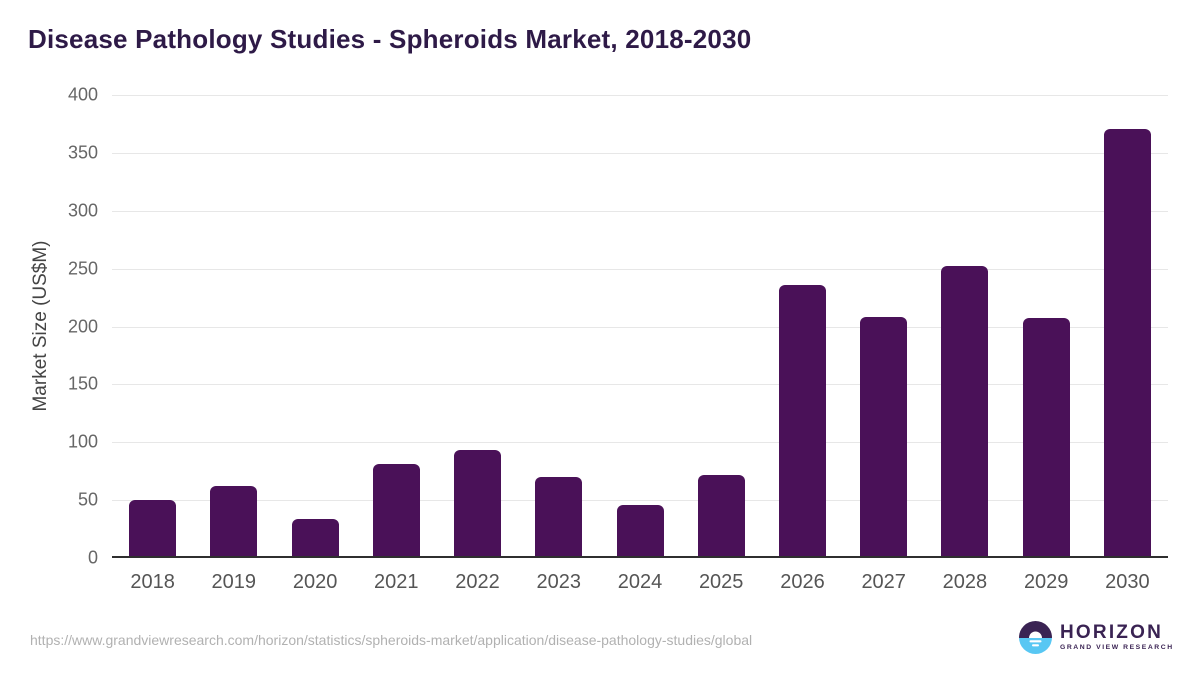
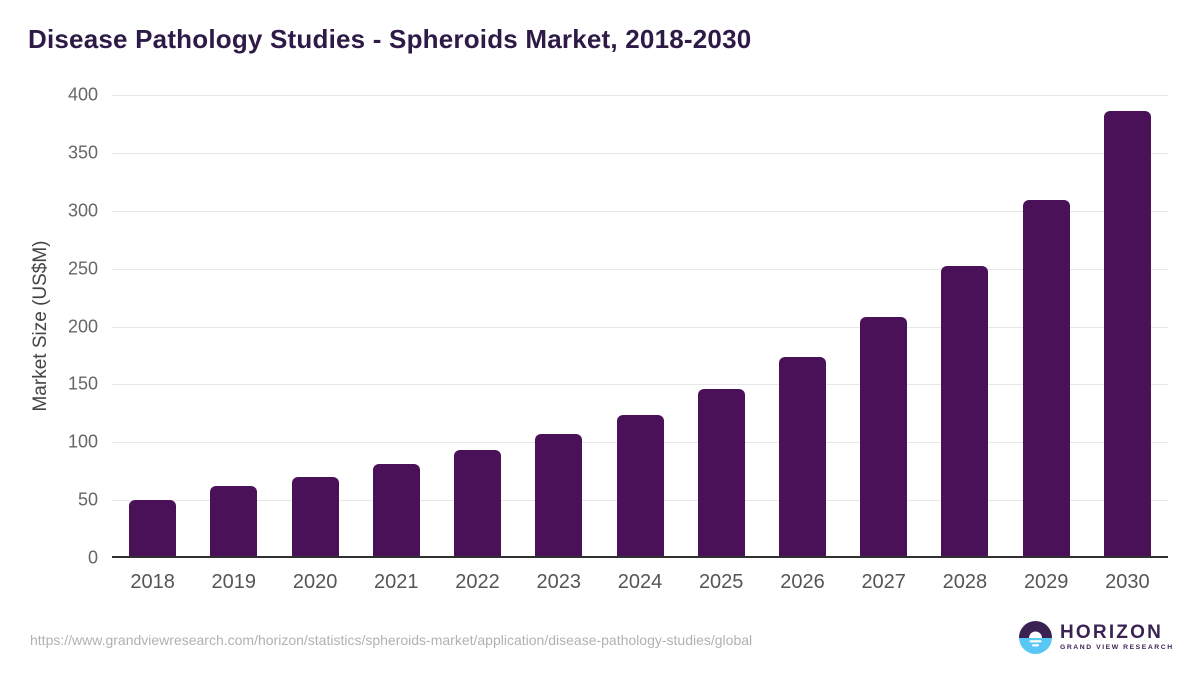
2020: 34 -> 70
2023: 70 -> 107
2024: 46 -> 124
2025: 72 -> 146
2026: 236 -> 174
2029: 207 -> 309
2030: 371 -> 386
